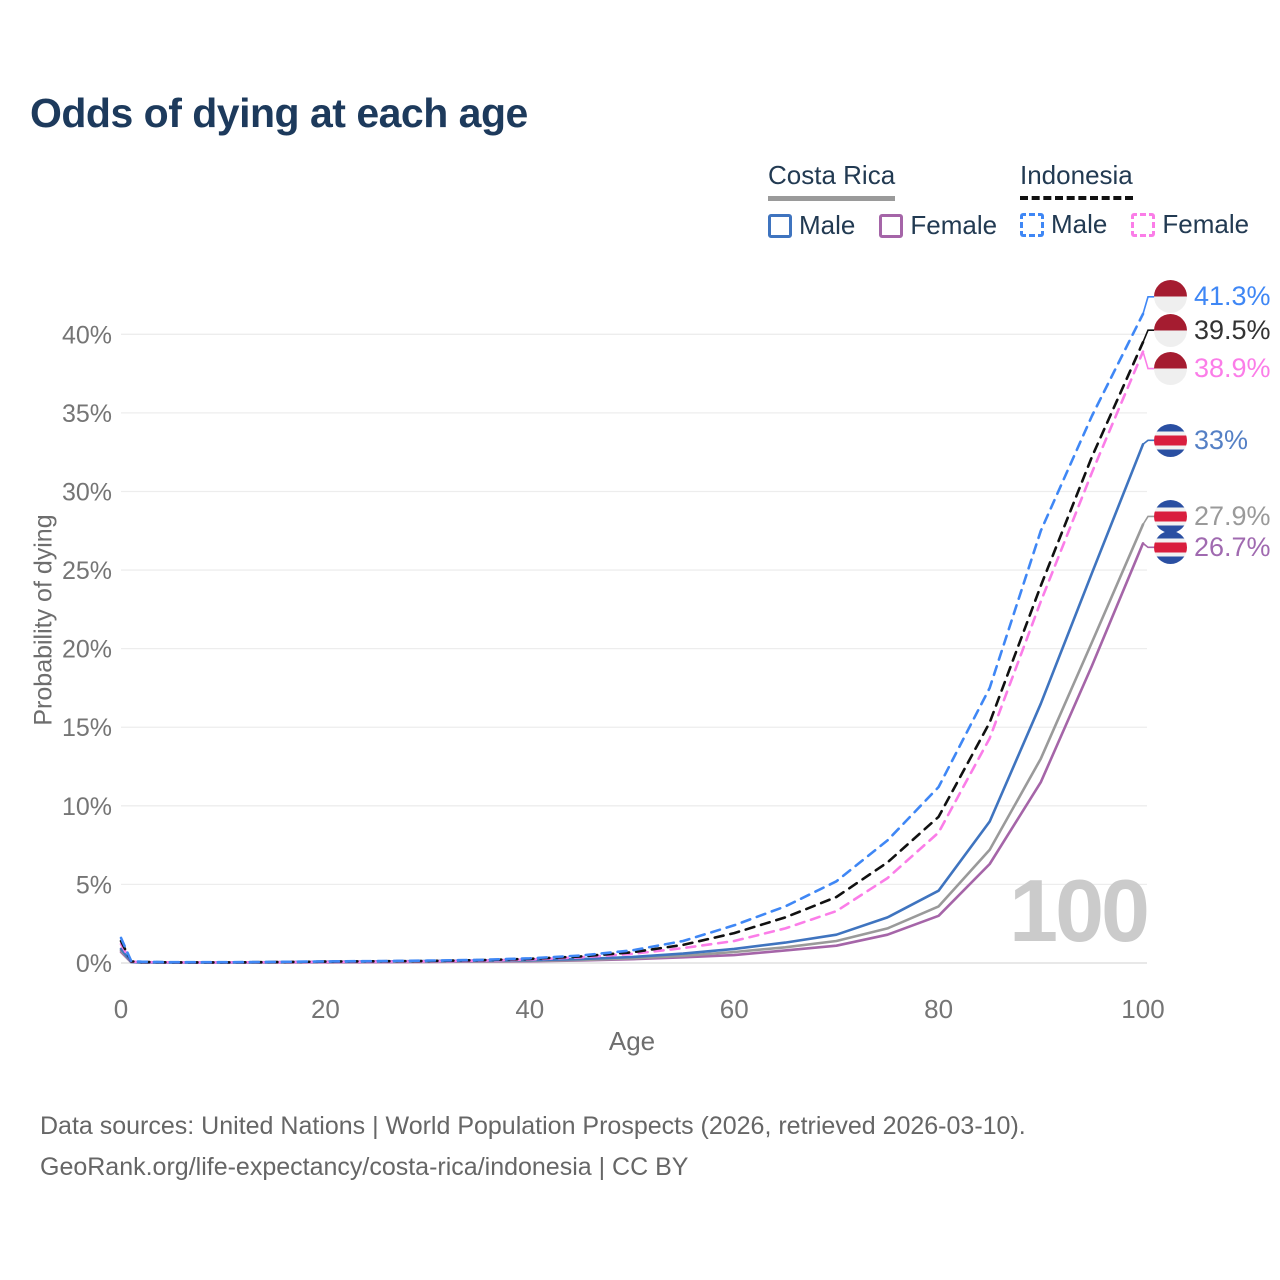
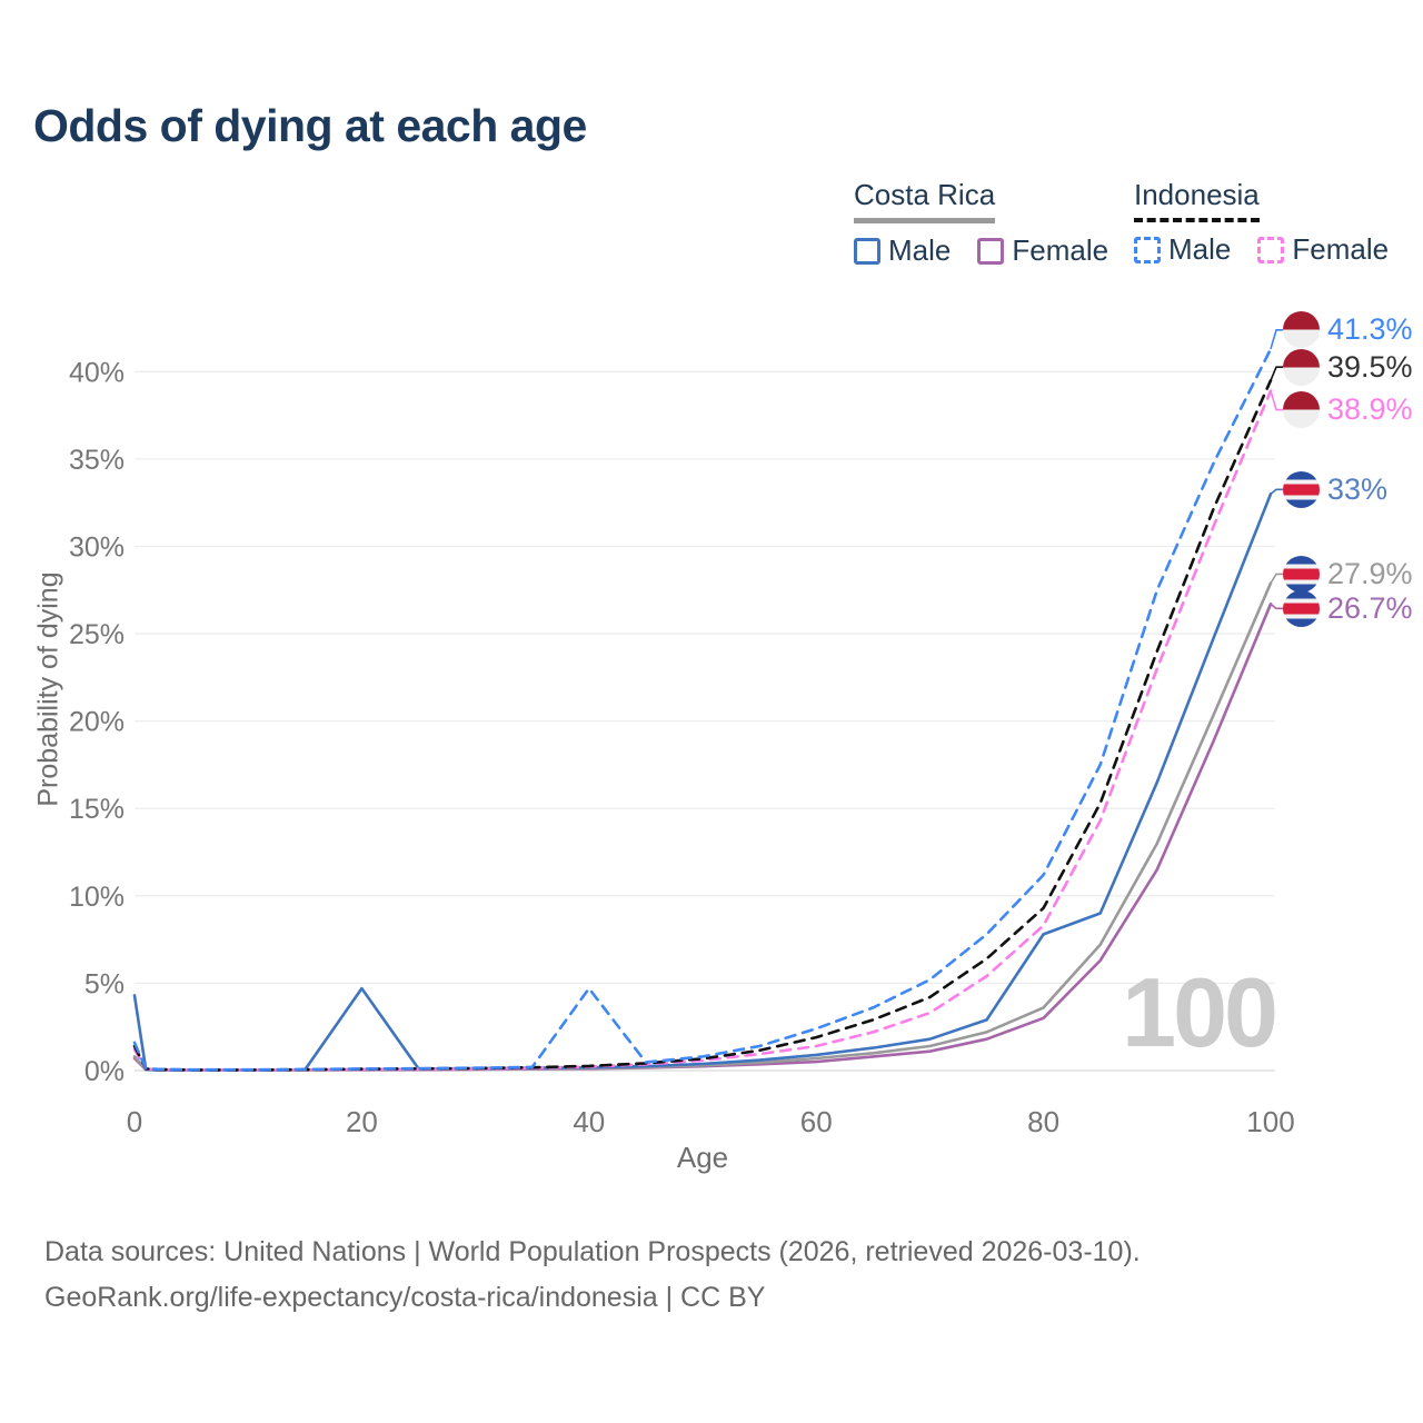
Costa Rica Male/0: 0.9% -> 4.3%
Costa Rica Male/20: 0.1% -> 4.7%
Indonesia Male/40: 0.3% -> 4.7%
Costa Rica Male/80: 4.6% -> 7.8%
